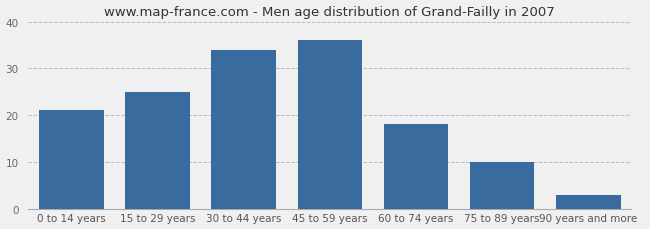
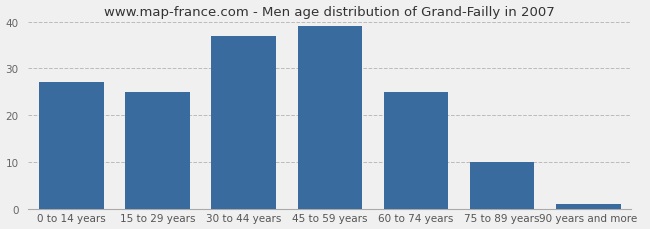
0 to 14 years: 21 -> 27
30 to 44 years: 34 -> 37
45 to 59 years: 36 -> 39
60 to 74 years: 18 -> 25
90 years and more: 3 -> 1
